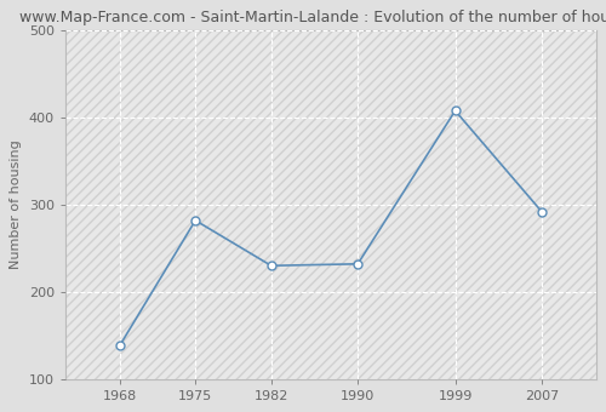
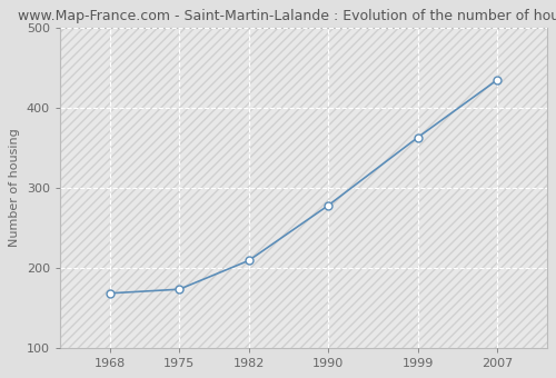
1968: 138 -> 168
1975: 282 -> 173
1982: 230 -> 209
1990: 232 -> 278
1999: 408 -> 363
2007: 292 -> 435
